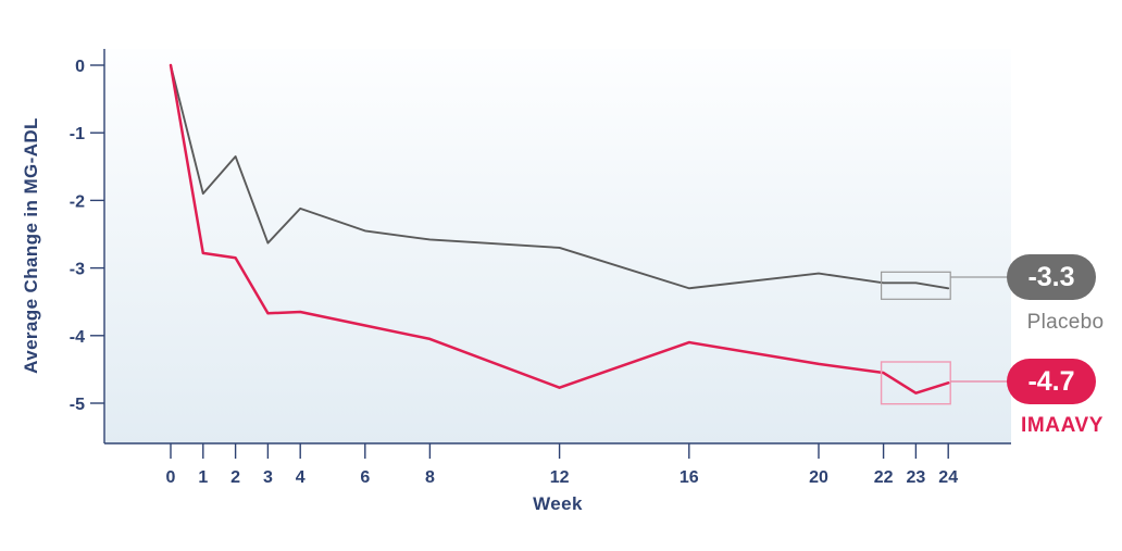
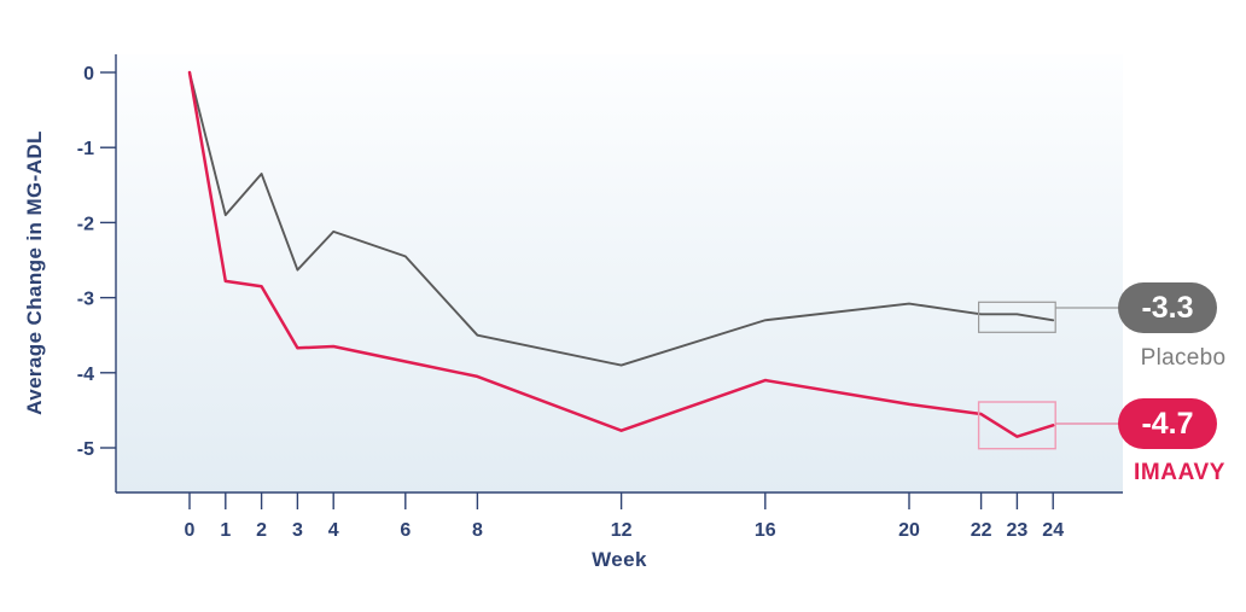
Placebo/8: -2.6 -> -3.5
Placebo/12: -2.7 -> -3.9
